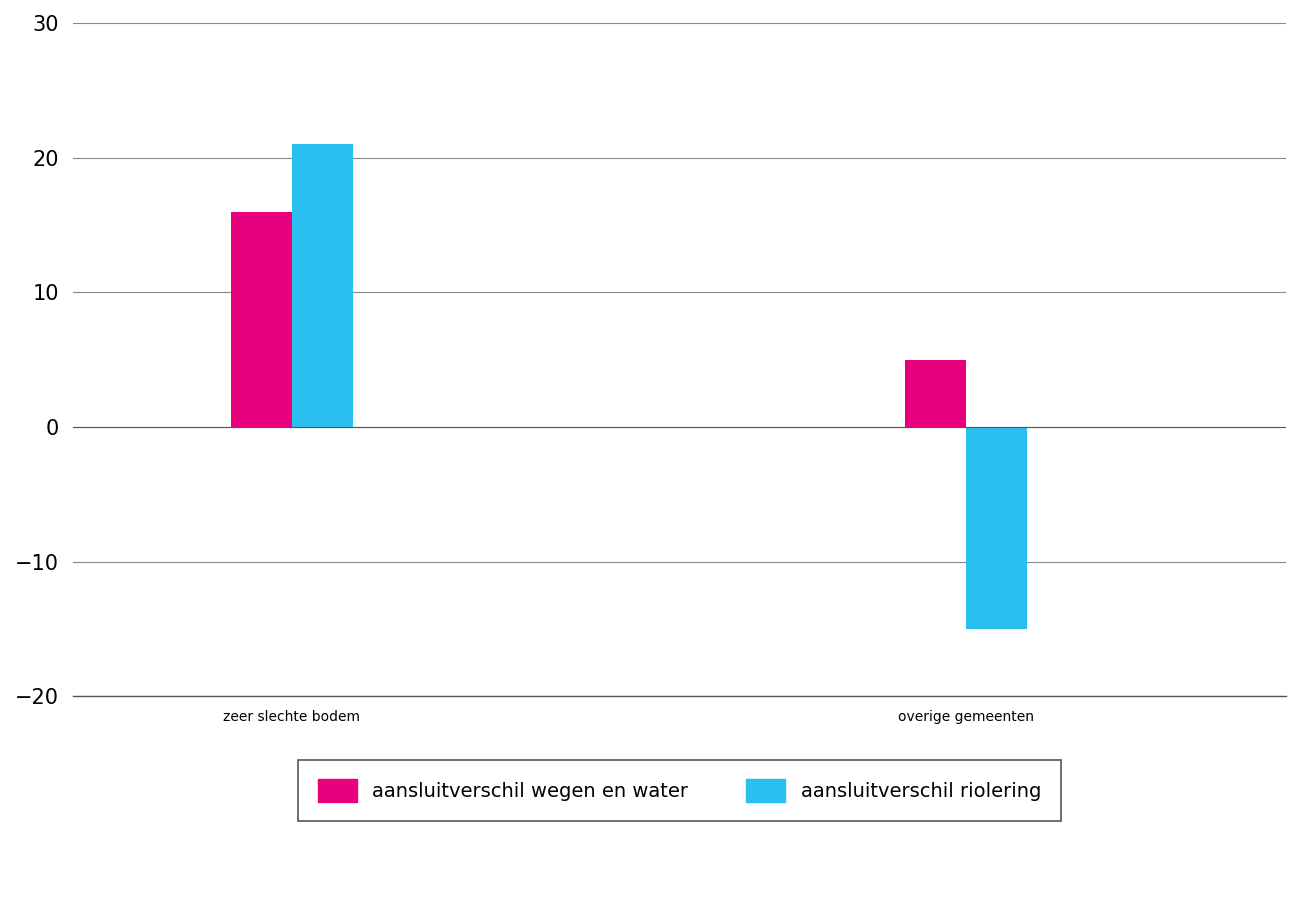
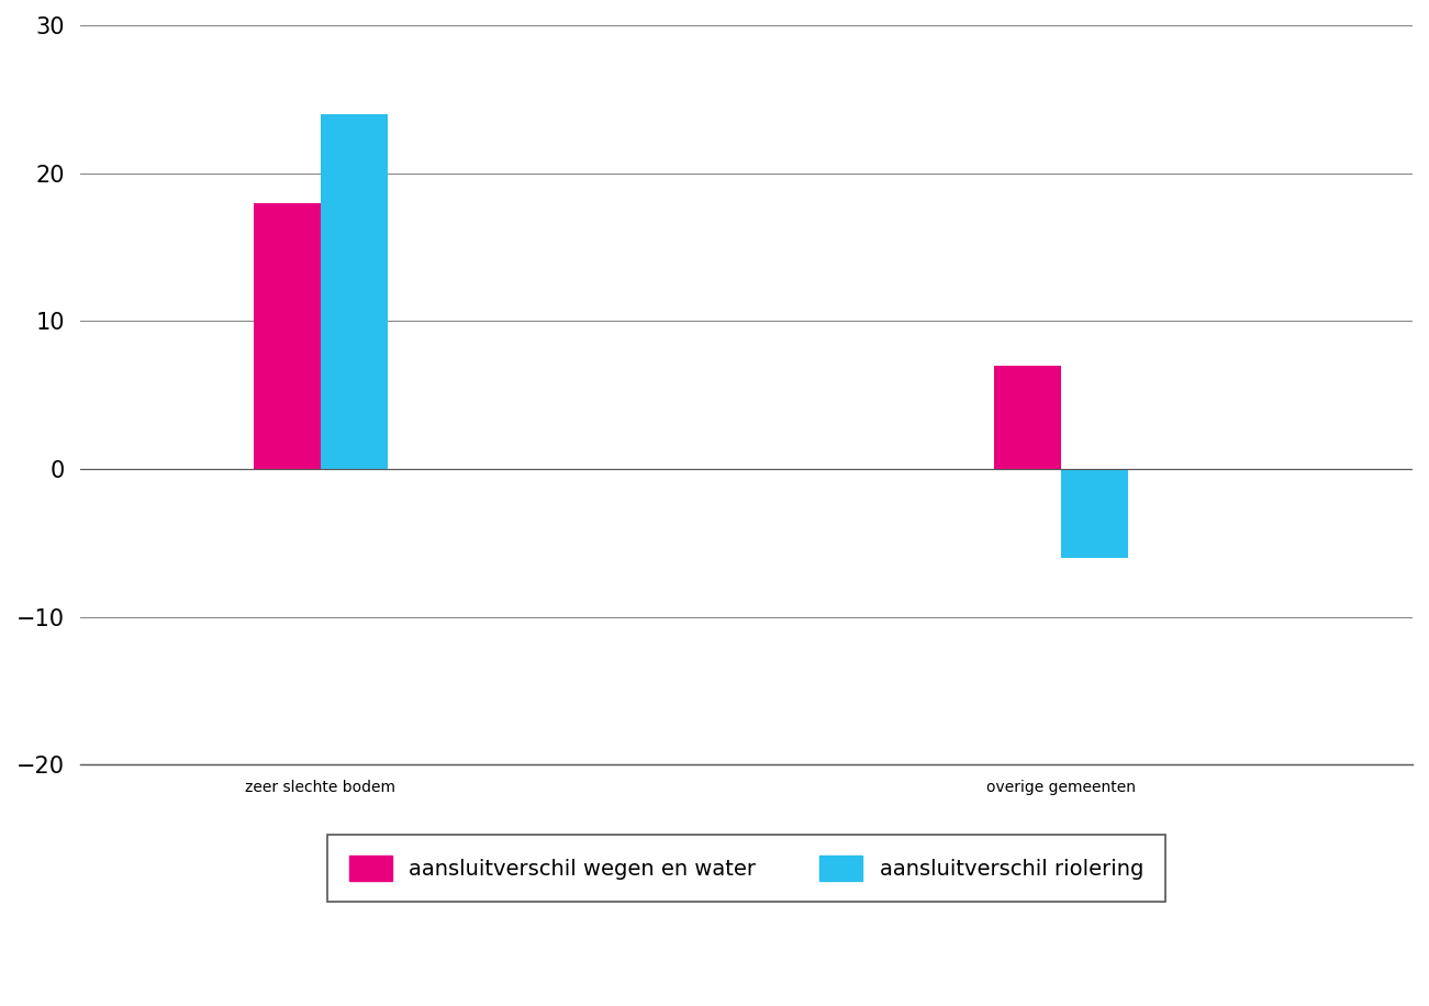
aansluitverschil wegen en water/zeer slechte bodem: 16 -> 18
aansluitverschil riolering/zeer slechte bodem: 21 -> 24
aansluitverschil wegen en water/overige gemeenten: 5 -> 7
aansluitverschil riolering/overige gemeenten: -15 -> -6
